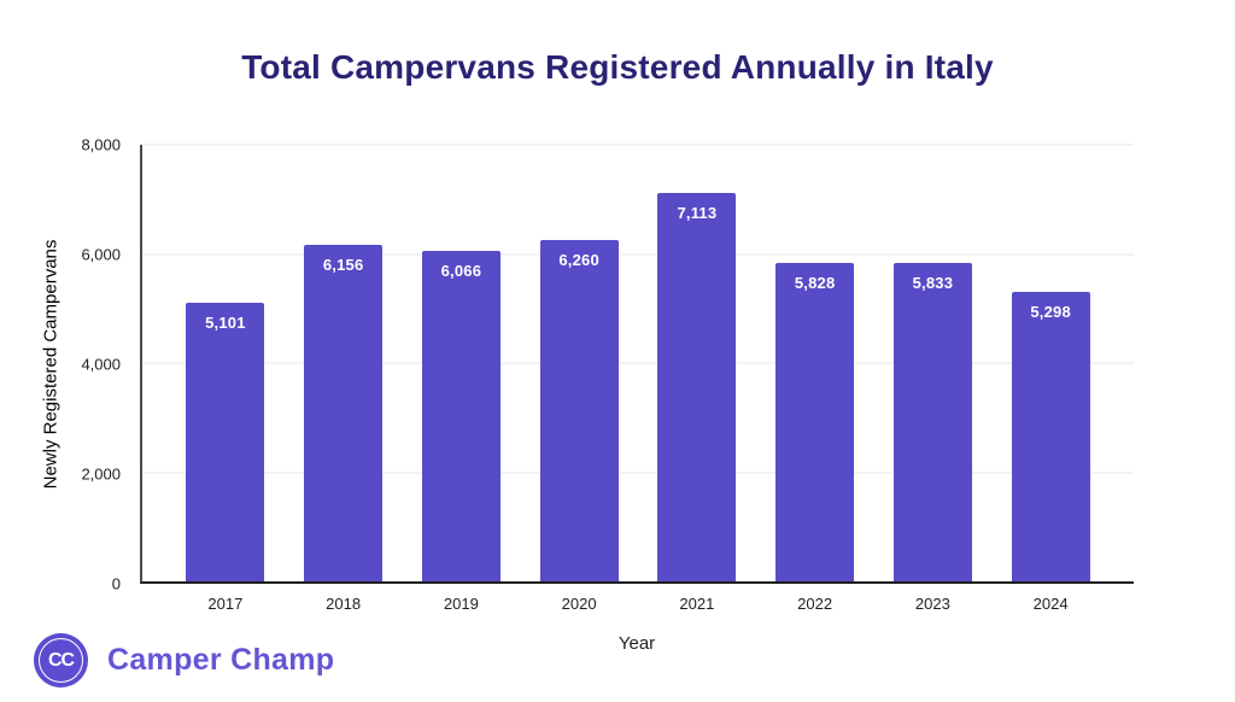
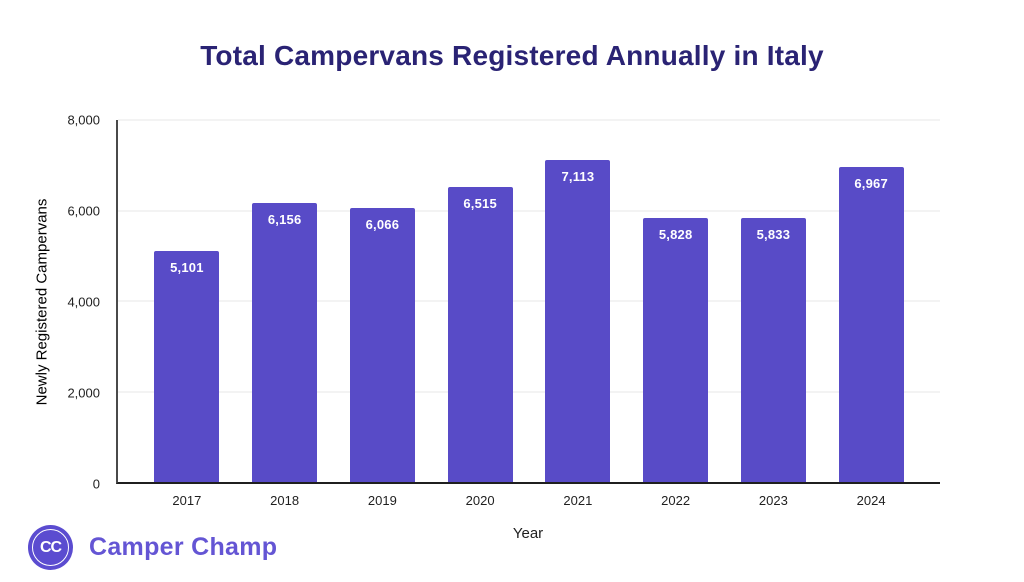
2020: 6,260 -> 6,515
2024: 5,298 -> 6,967
